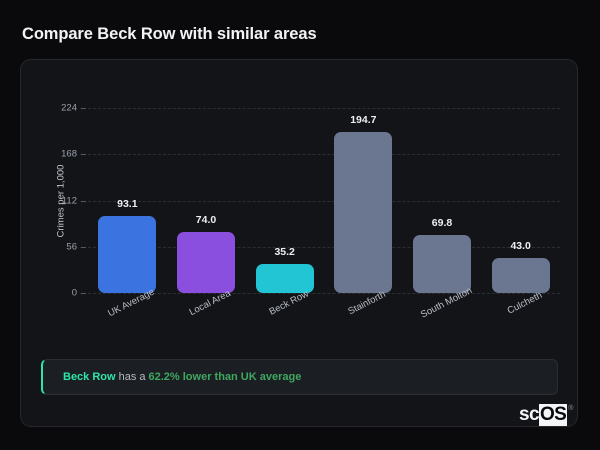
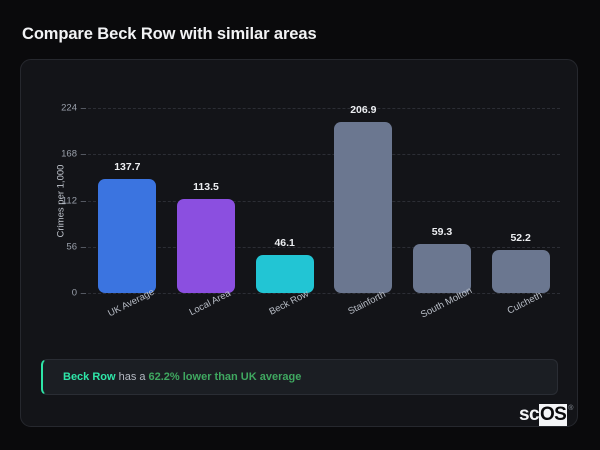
UK Average: 93.1 -> 137.7
Local Area: 74.0 -> 113.5
Beck Row: 35.2 -> 46.1
Stainforth: 194.7 -> 206.9
South Molton: 69.8 -> 59.3
Culcheth: 43.0 -> 52.2
